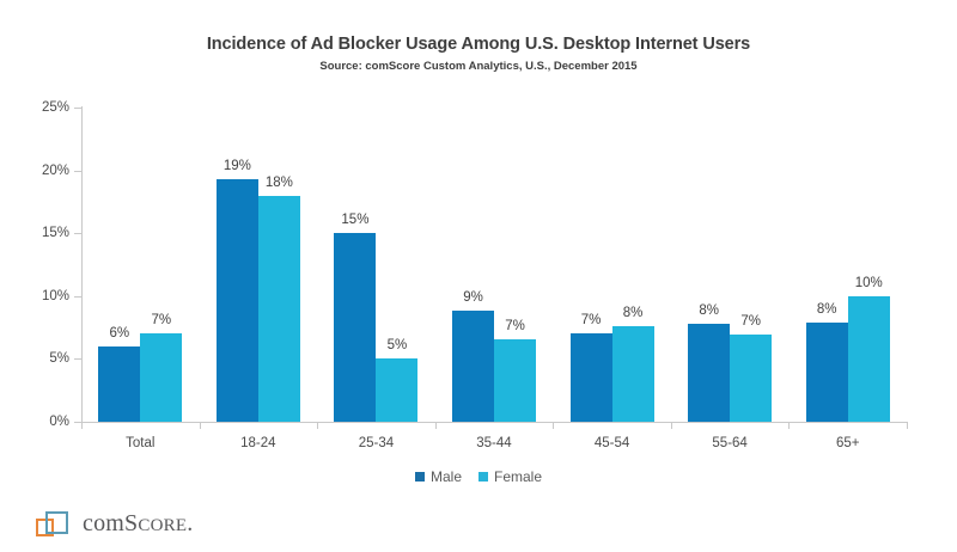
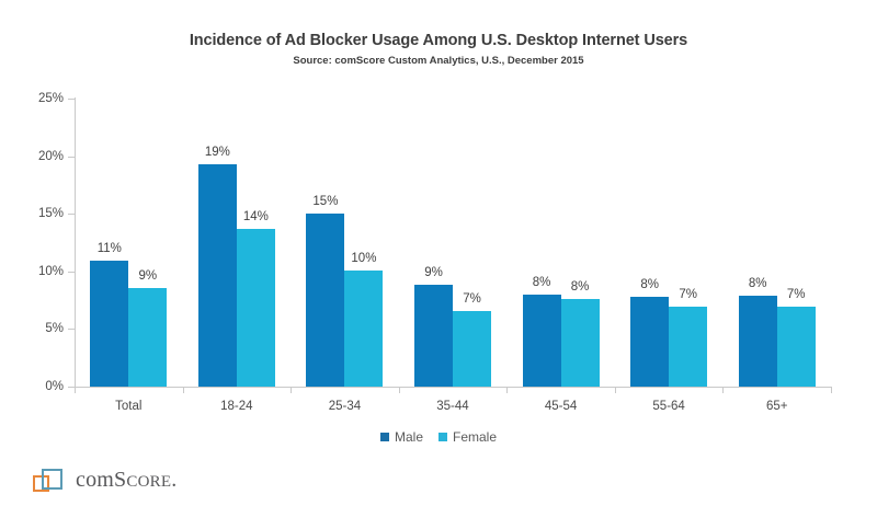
Male/Total: 6% -> 11%
Female/Total: 7% -> 9%
Female/18-24: 18% -> 14%
Female/25-34: 5% -> 10%
Male/45-54: 7% -> 8%
Female/65+: 10% -> 7%
